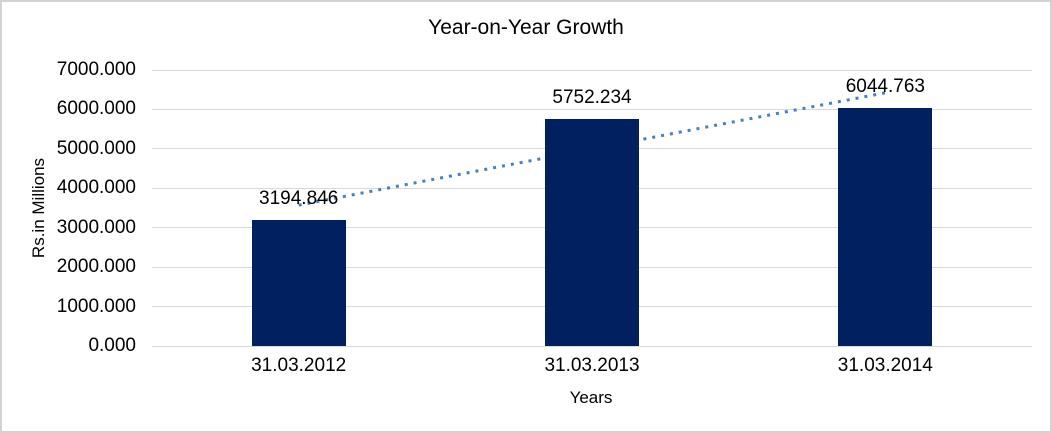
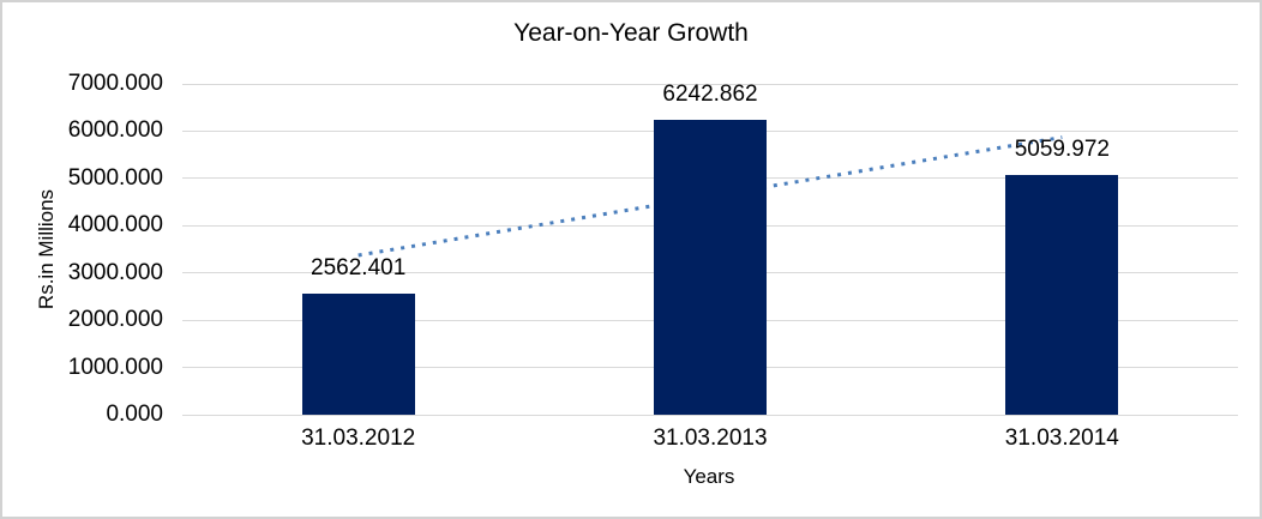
31.03.2012: 3194.846 -> 2562.401
31.03.2013: 5752.234 -> 6242.862
31.03.2014: 6044.763 -> 5059.972
